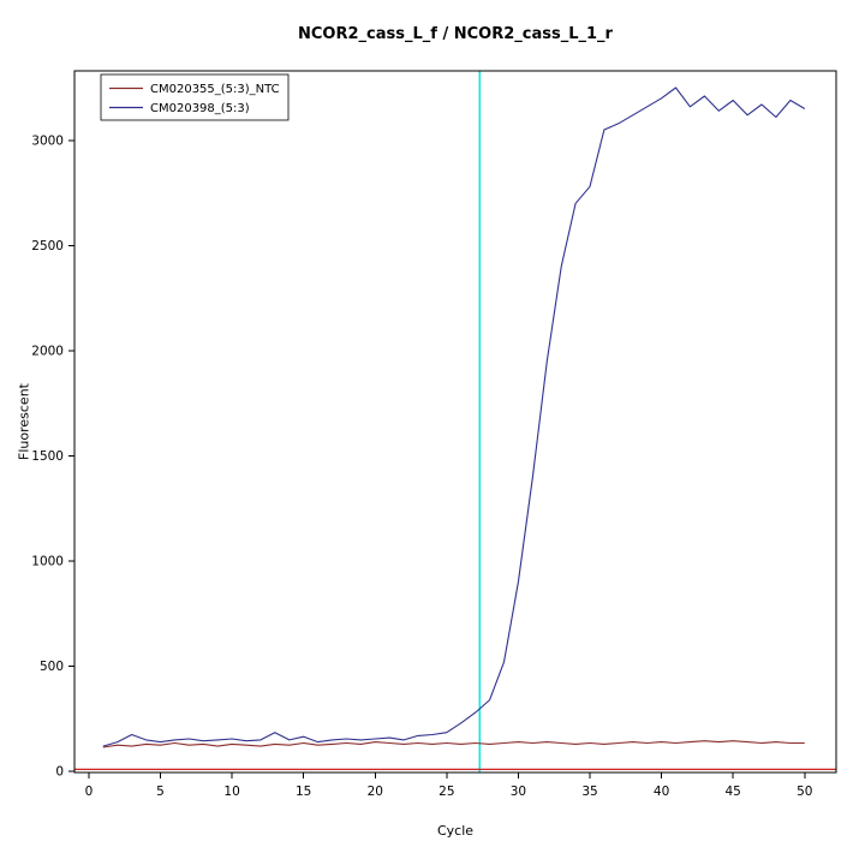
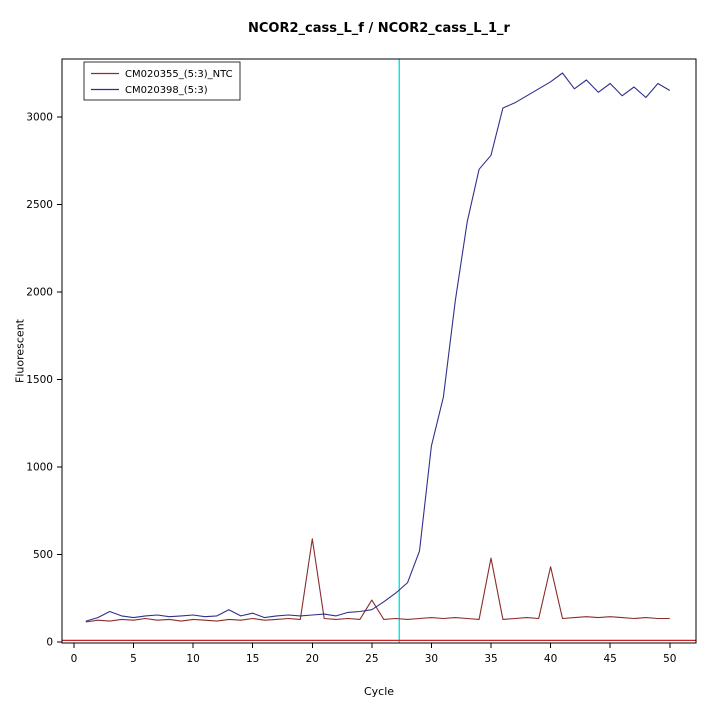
CM020355_(5:3)_NTC/20: 140 -> 590
CM020355_(5:3)_NTC/25: 140 -> 240
CM020398_(5:3)/30: 900 -> 1120
CM020355_(5:3)_NTC/35: 140 -> 480
CM020355_(5:3)_NTC/40: 140 -> 430
